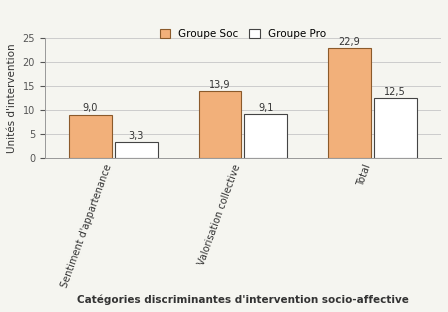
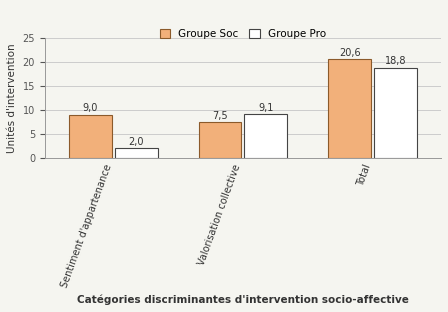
Groupe Pro/Sentiment d'appartenance: 3,3 -> 2,0
Groupe Soc/Valorisation collective: 13,9 -> 7,5
Groupe Soc/Total: 22,9 -> 20,6
Groupe Pro/Total: 12,5 -> 18,8
